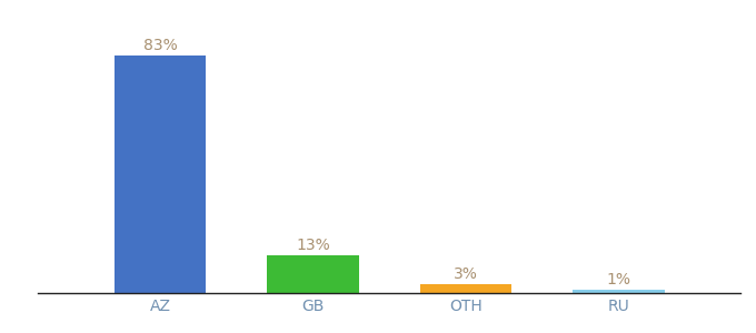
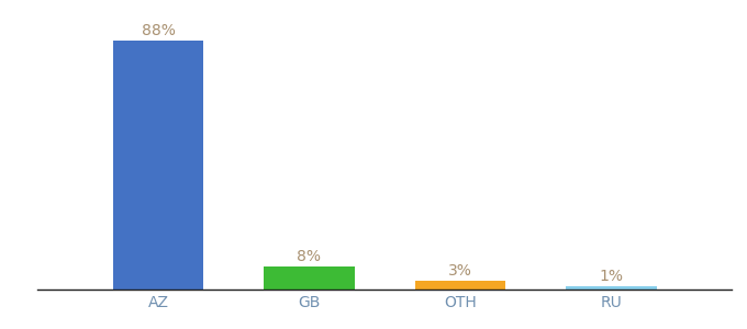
AZ: 83% -> 88%
GB: 13% -> 8%
